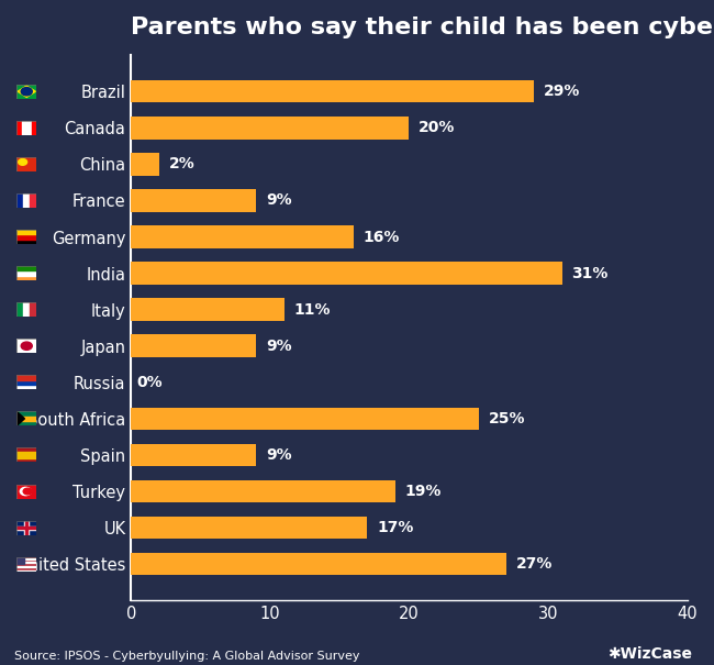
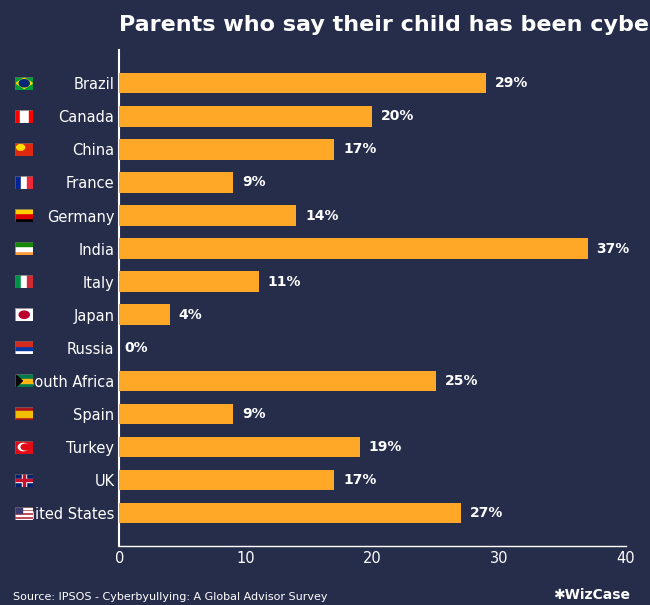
China: 2% -> 17%
Germany: 16% -> 14%
India: 31% -> 37%
Japan: 9% -> 4%
